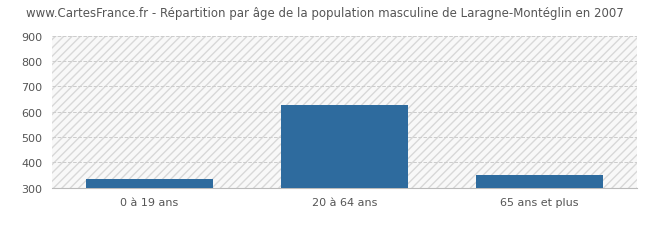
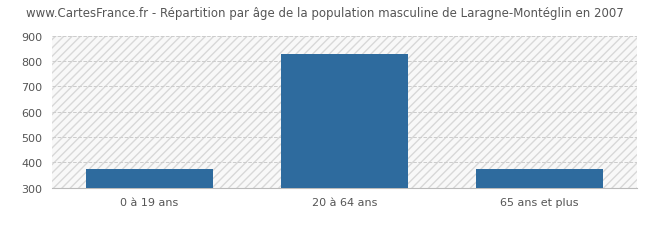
0 à 19 ans: 335 -> 372
20 à 64 ans: 625 -> 828
65 ans et plus: 350 -> 372
